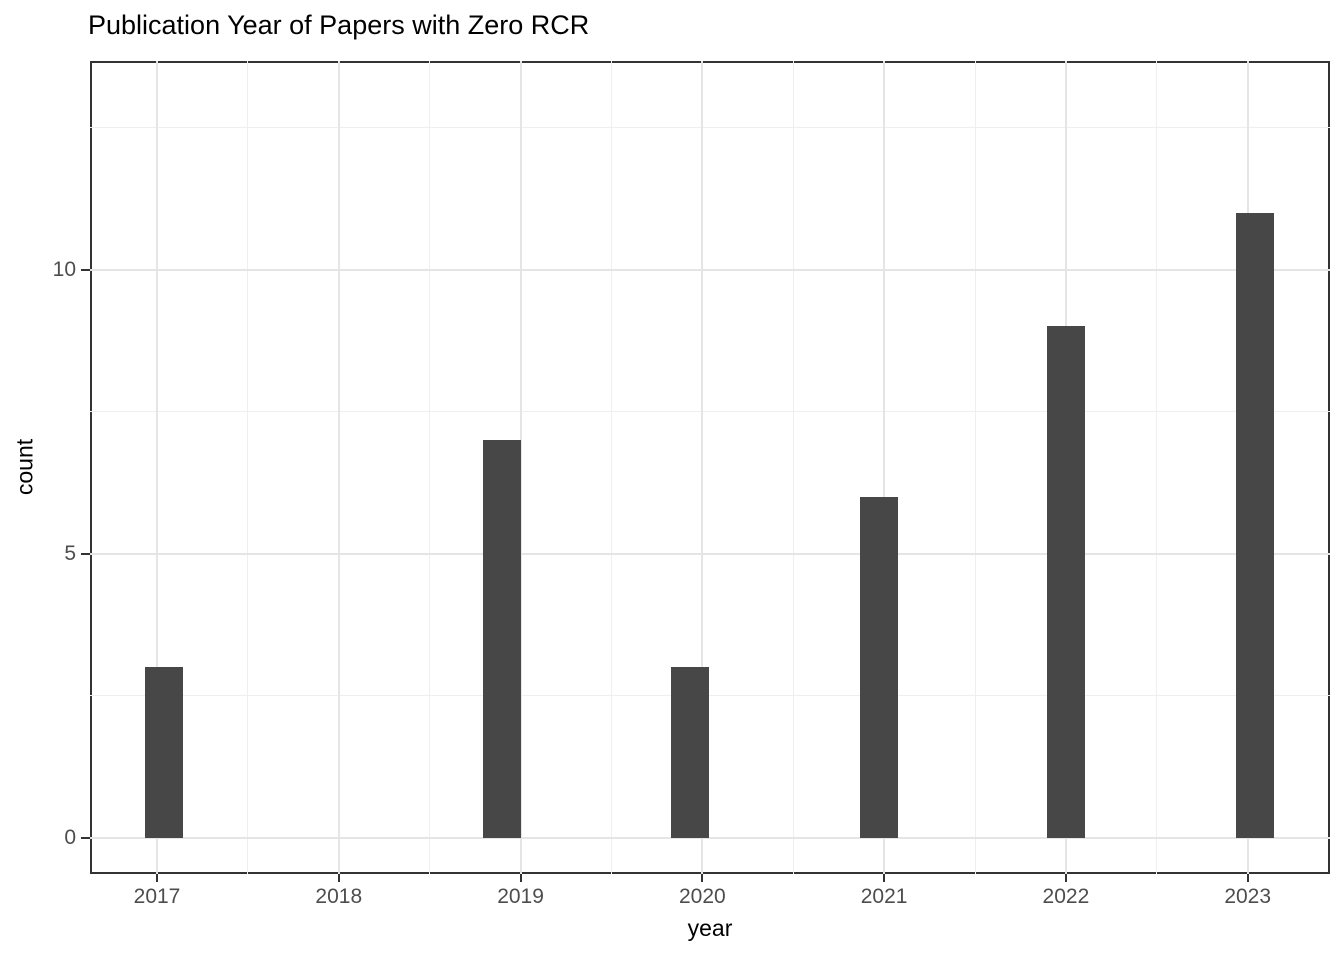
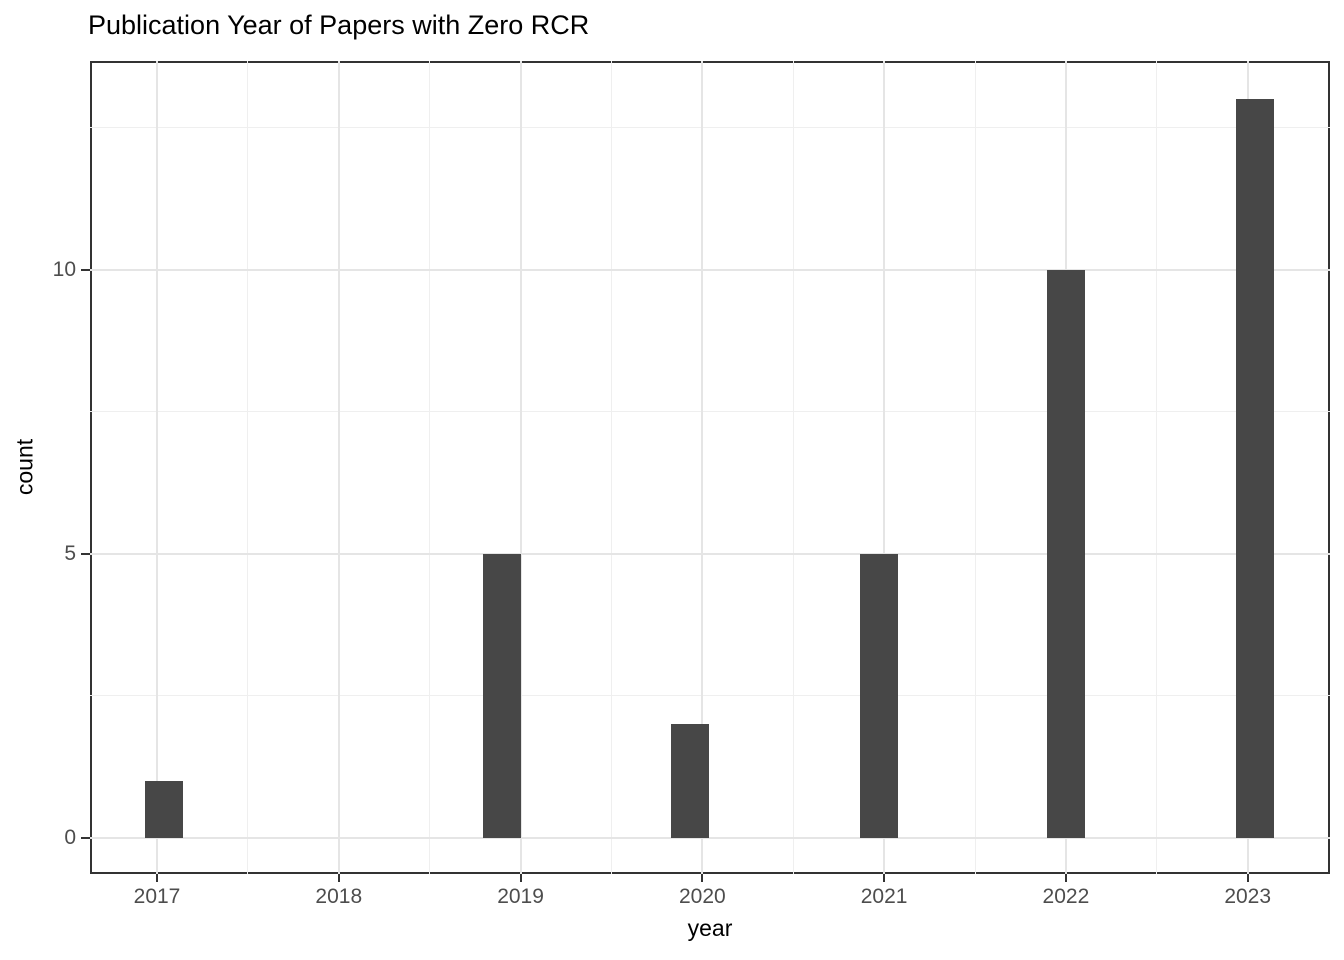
2017: 3 -> 1
2019: 7 -> 5
2020: 3 -> 2
2021: 6 -> 5
2022: 9 -> 10
2023: 11 -> 13
